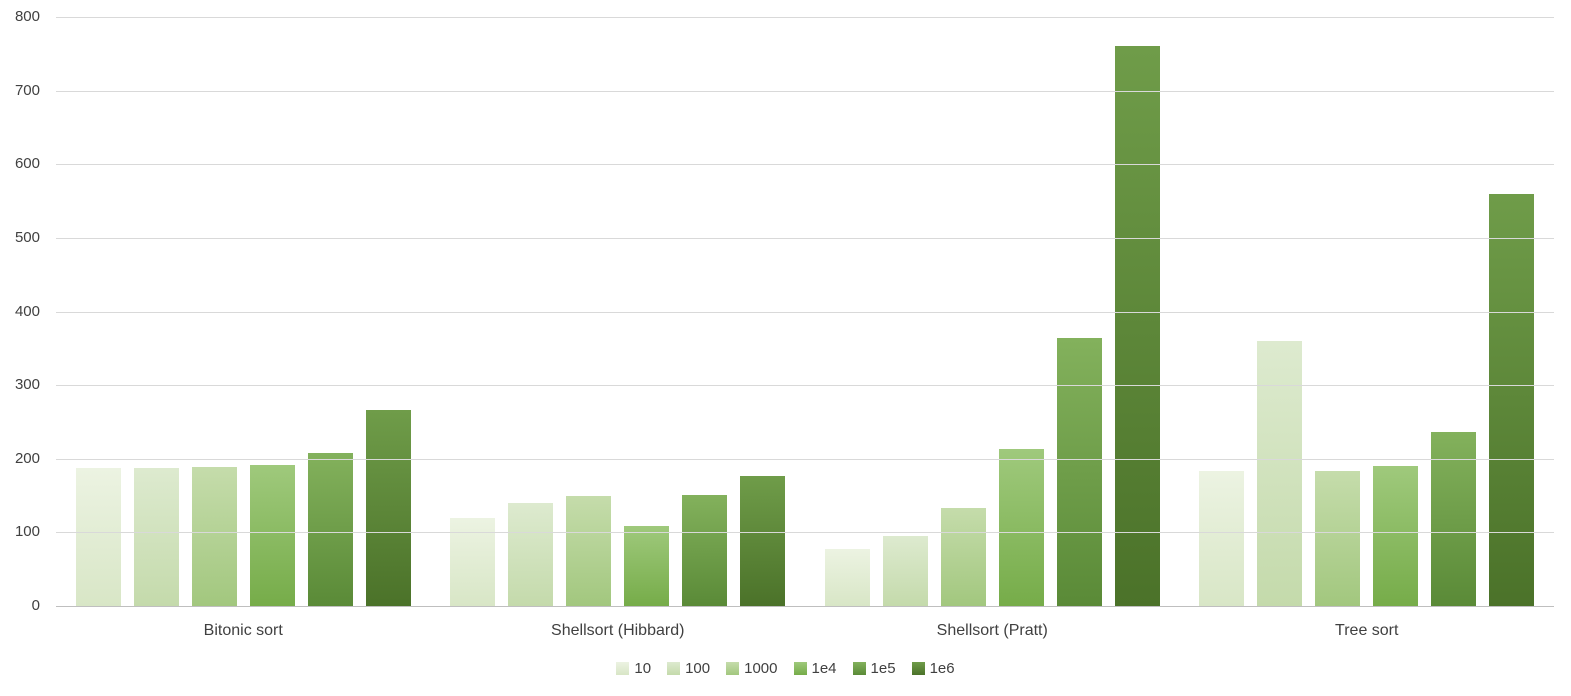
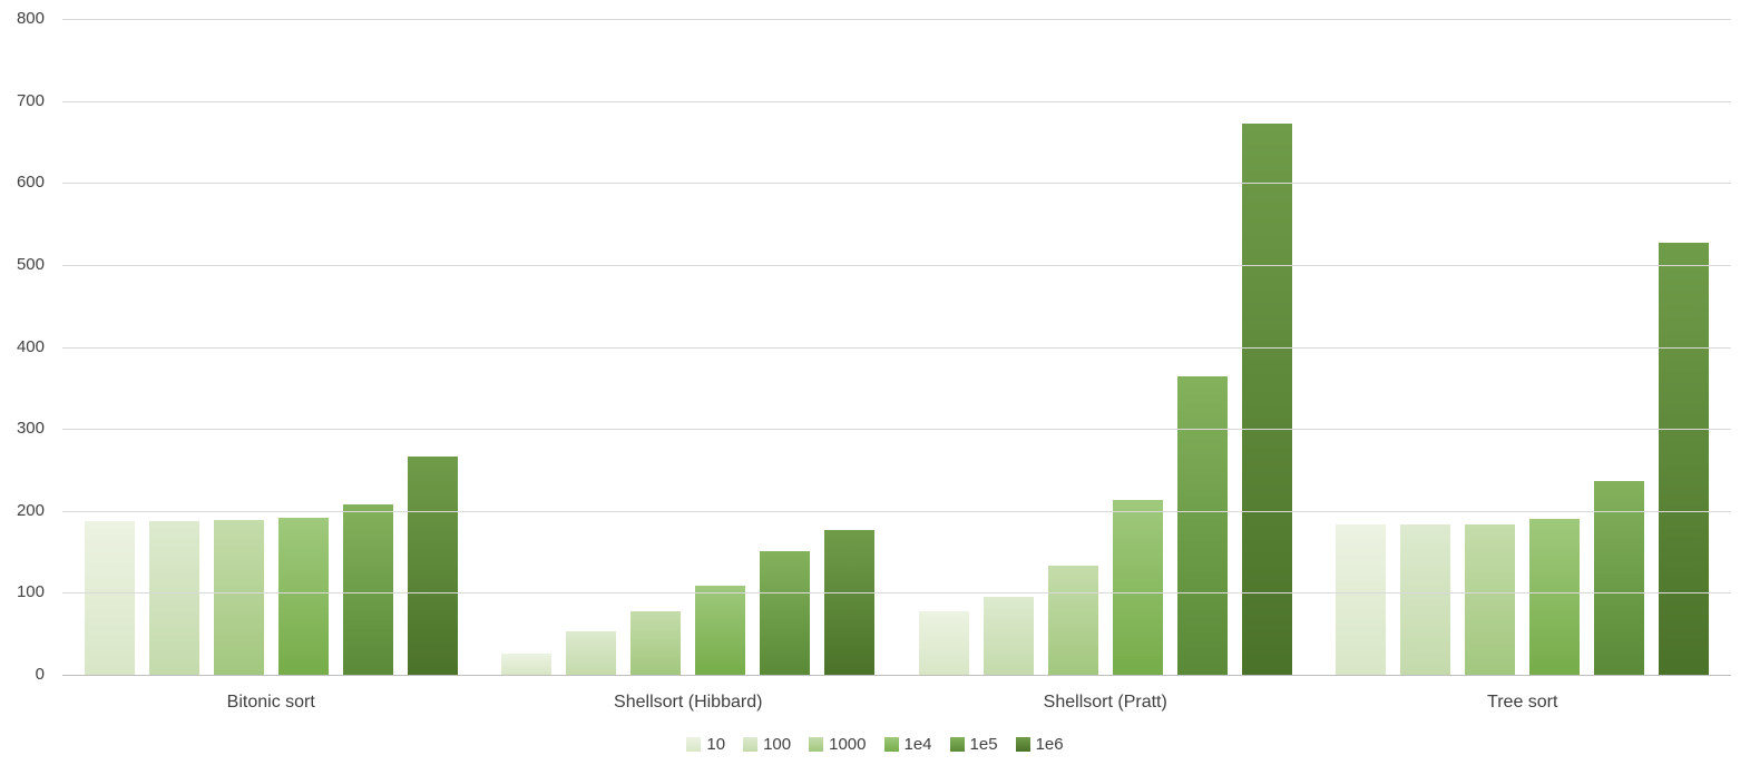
10/Shellsort (Hibbard): 120 -> 30
100/Shellsort (Hibbard): 140 -> 50
1000/Shellsort (Hibbard): 150 -> 80
1e6/Shellsort (Pratt): 760 -> 670
100/Tree sort: 360 -> 180
1e6/Tree sort: 560 -> 530
